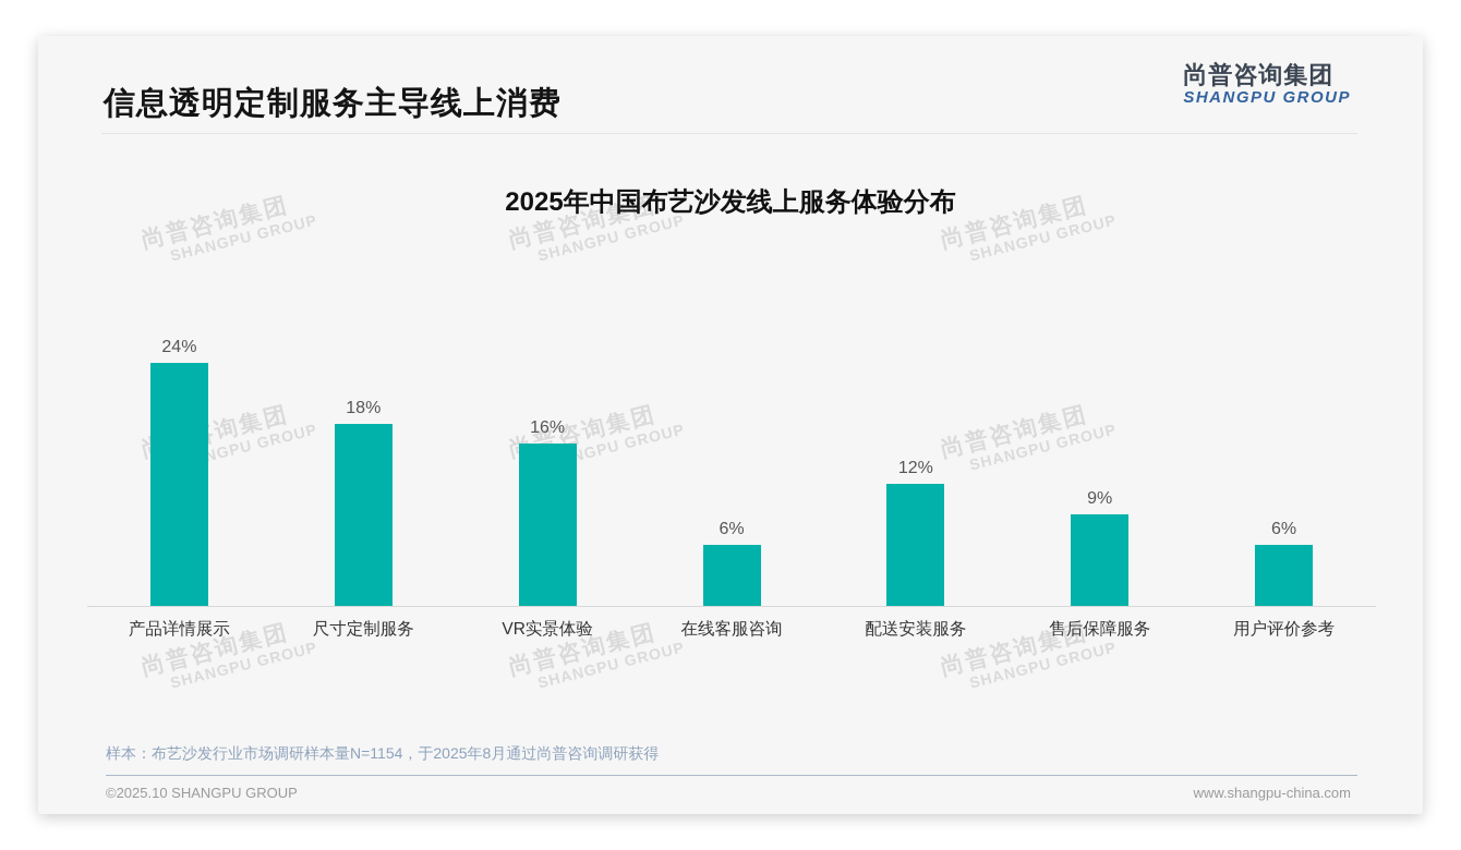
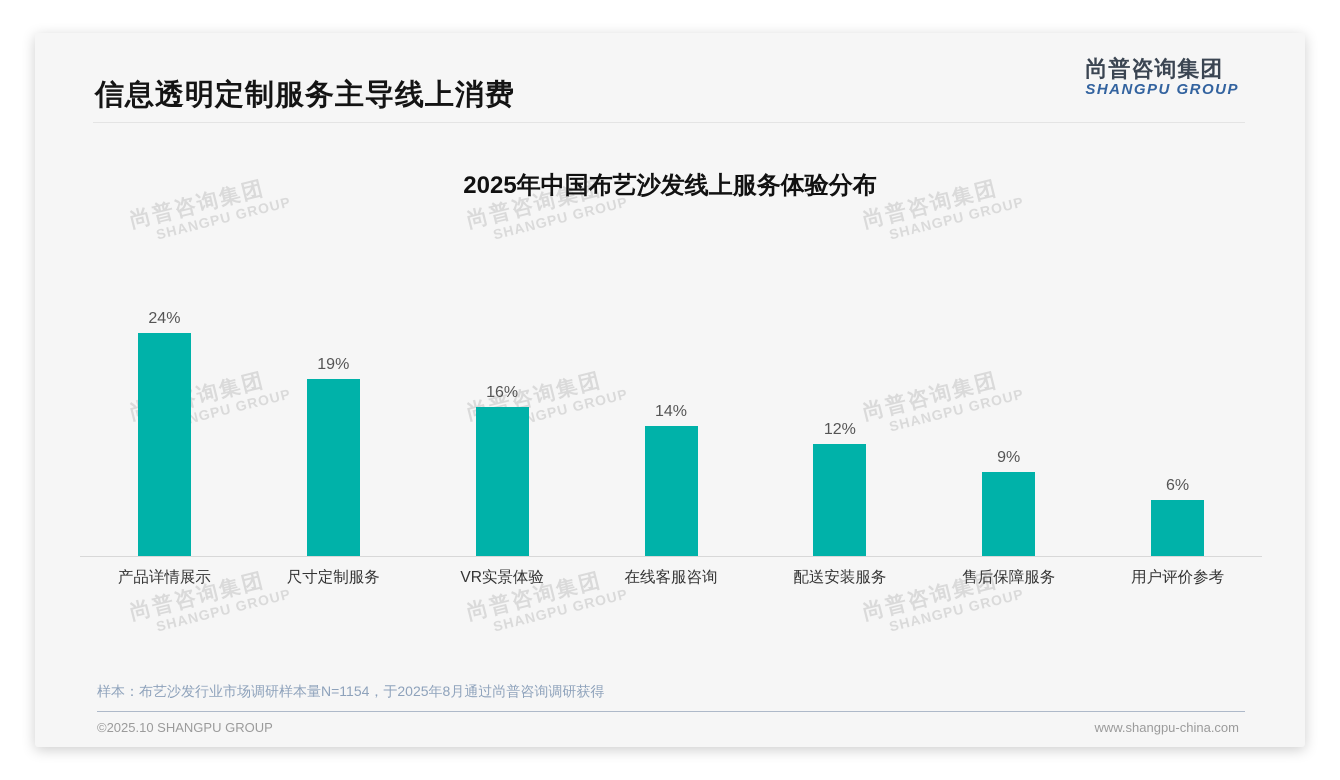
尺寸定制服务: 18% -> 19%
在线客服咨询: 6% -> 14%
